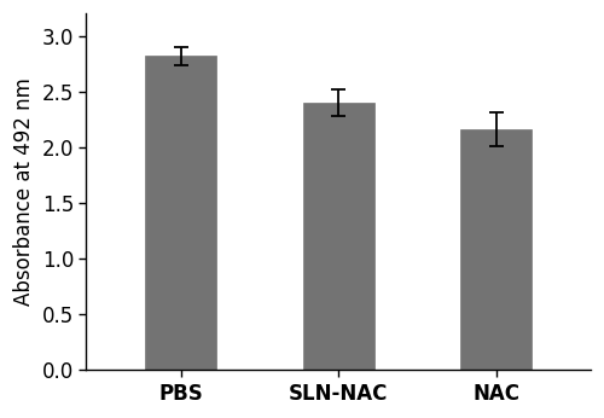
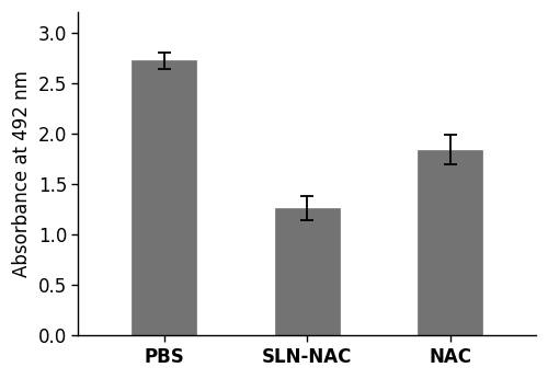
PBS: 2.82 -> 2.72
SLN-NAC: 2.40 -> 1.26
NAC: 2.16 -> 1.84
